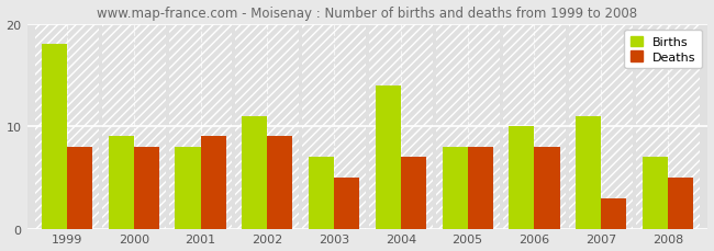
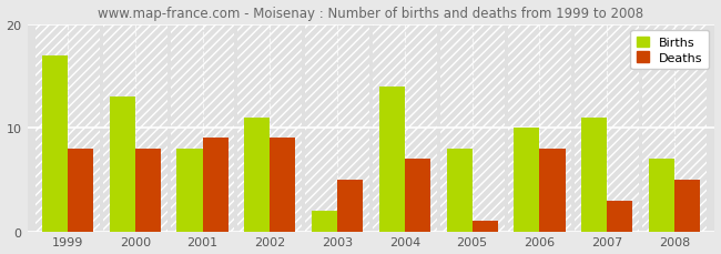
Births/1999: 18 -> 17
Births/2000: 9 -> 13
Births/2003: 7 -> 2
Deaths/2005: 8 -> 1
